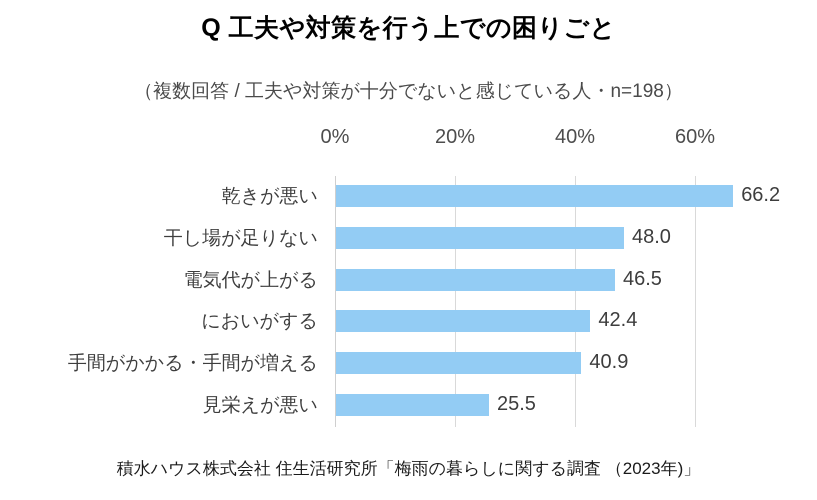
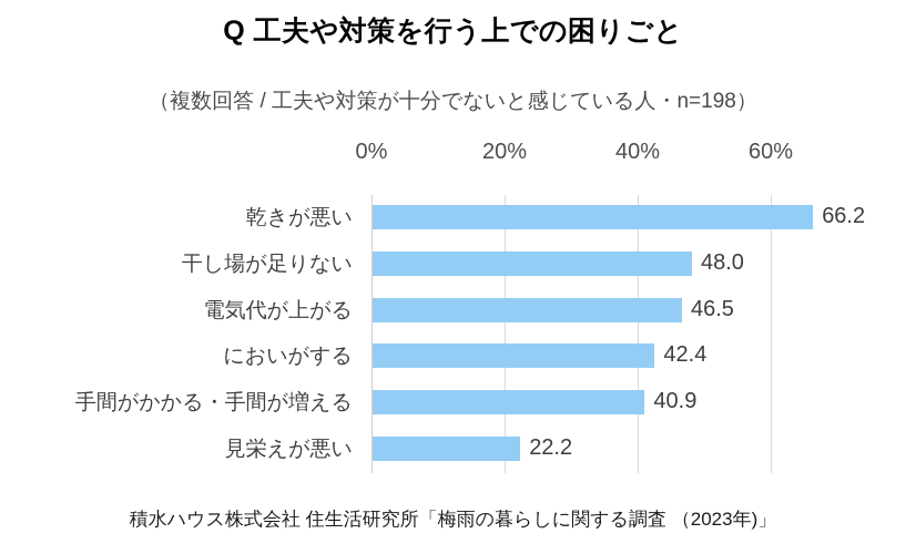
見栄えが悪い: 25.5 -> 22.2
